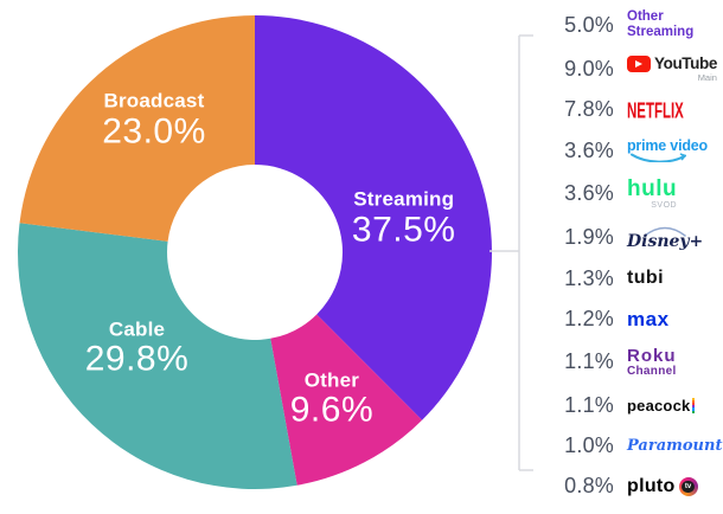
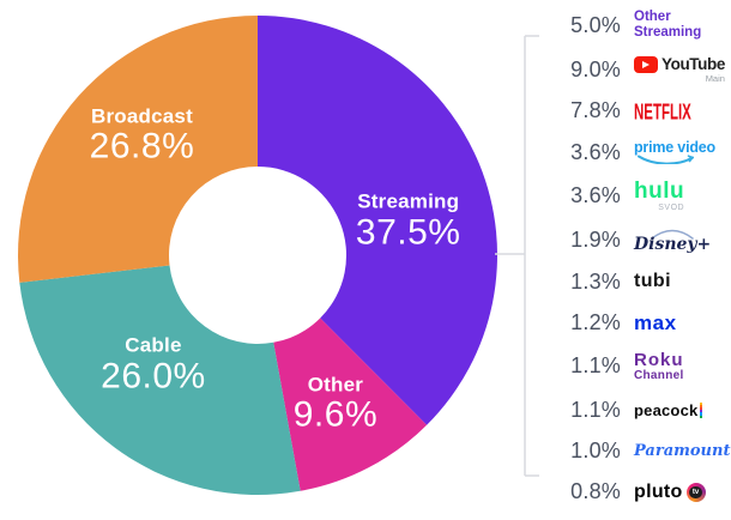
Cable: 29.8% -> 26.0%
Broadcast: 23.0% -> 26.8%
